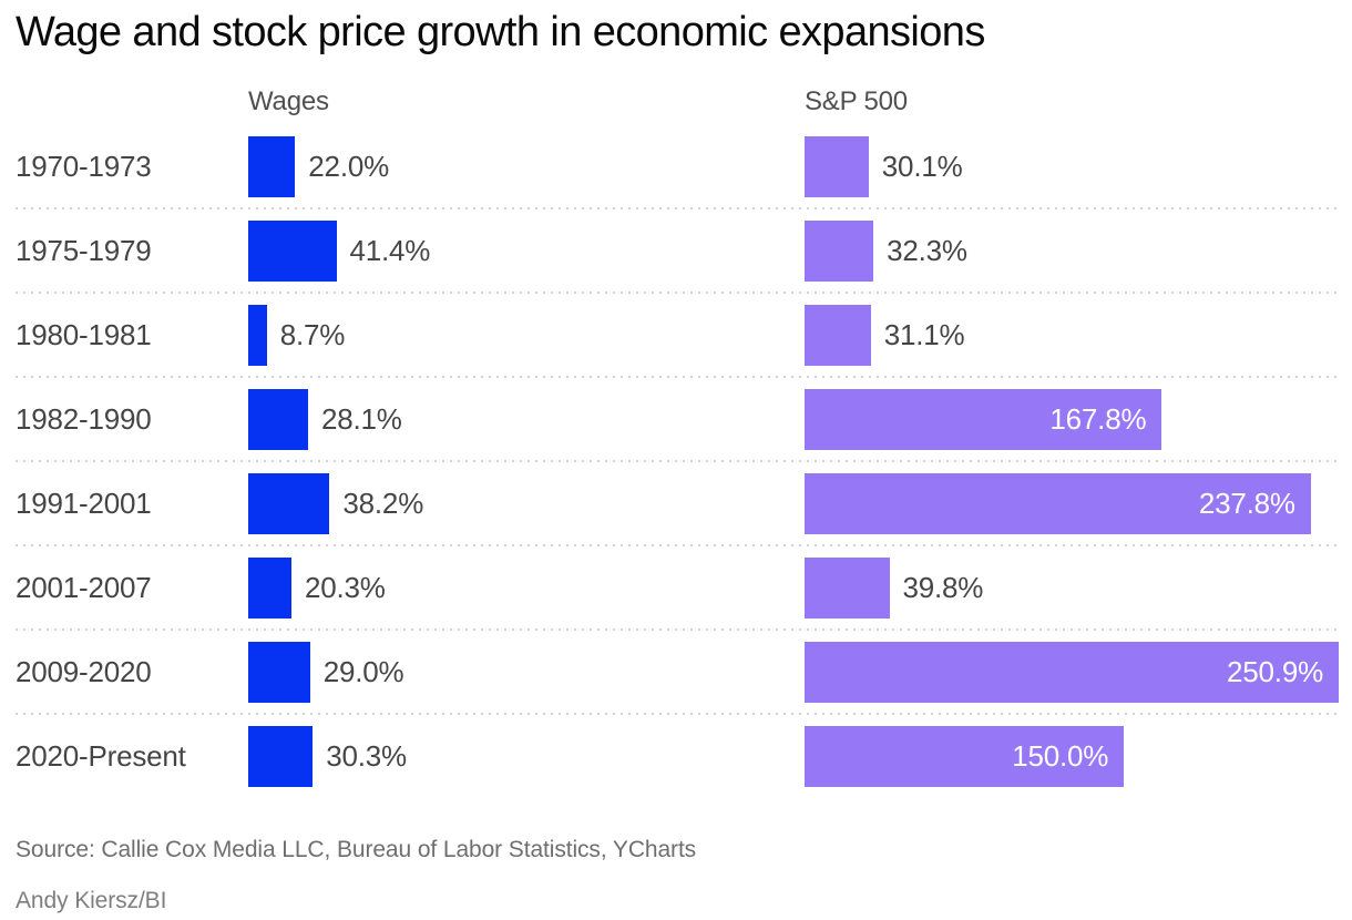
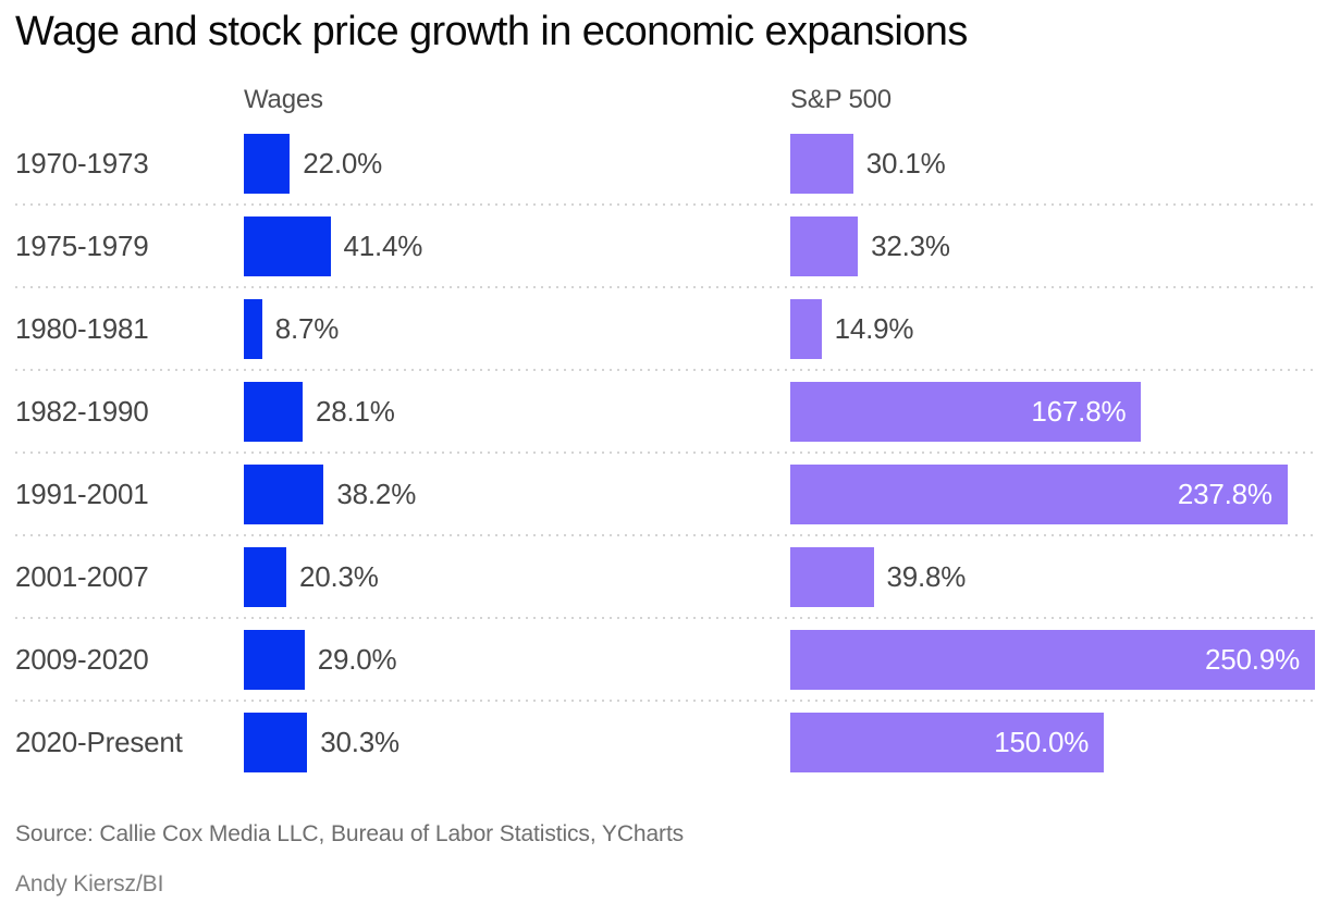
S&P 500/1980-1981: 31.1% -> 14.9%
